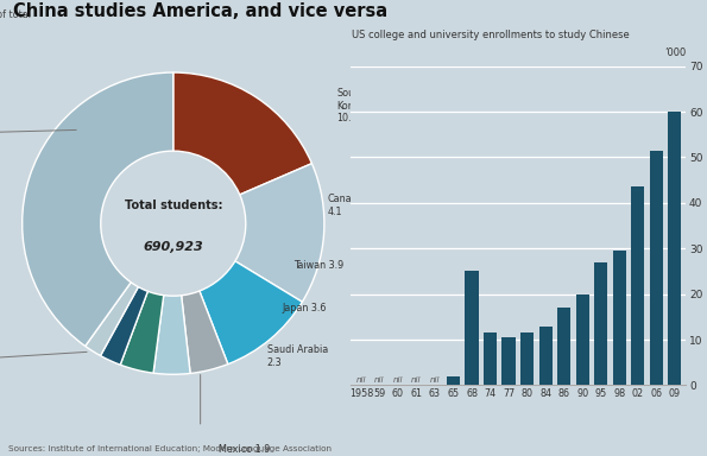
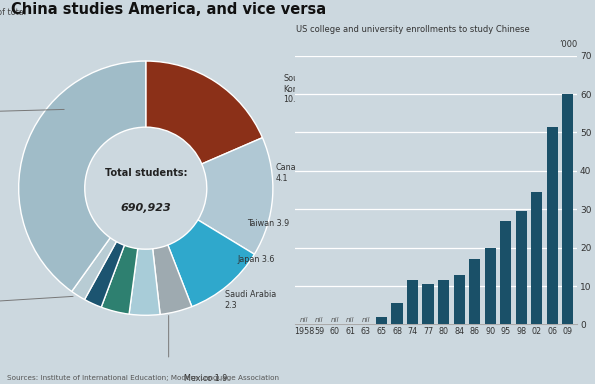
68: 25.0 -> 5.5
02: 43.5 -> 34.5
